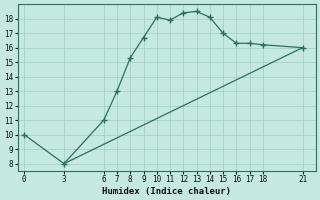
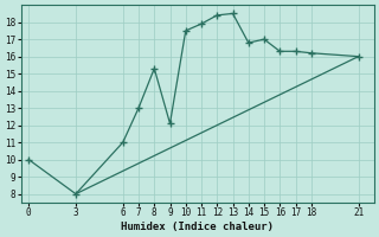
9: 16.7 -> 12.1
10: 18.1 -> 17.5
14: 18.1 -> 16.8
